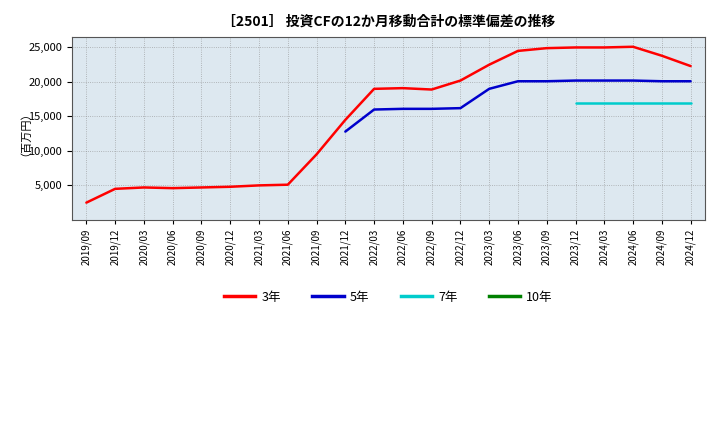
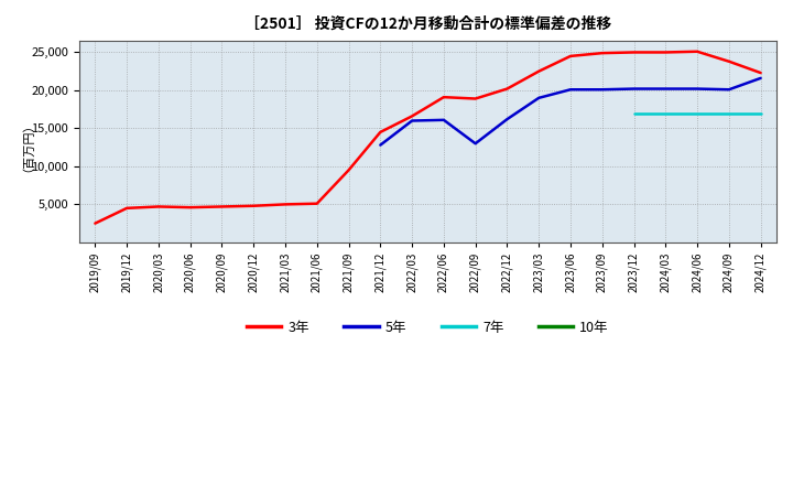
3年/2022/03: 19,000 -> 16,600
5年/2022/09: 16,100 -> 13,000
5年/2024/12: 20,100 -> 21,600
